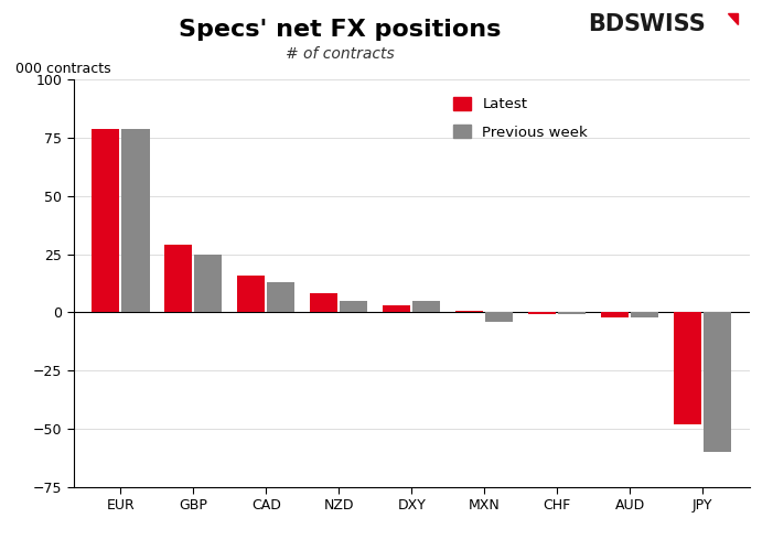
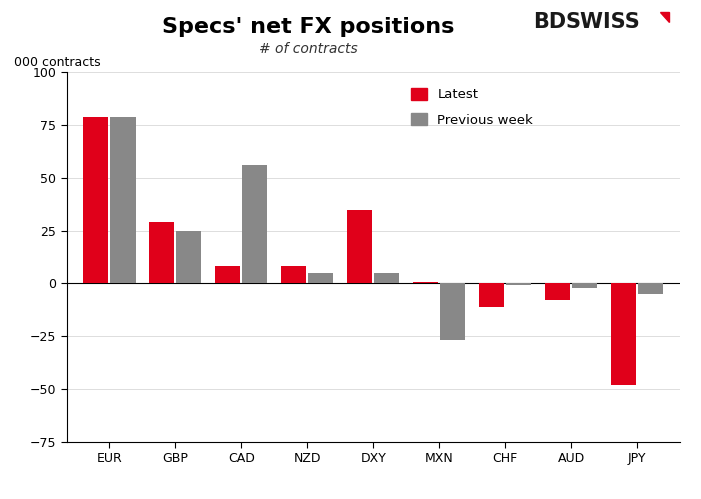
Latest/CAD: 16.0 -> 8.0
Previous week/CAD: 13 -> 56
Latest/DXY: 3.0 -> 35.0
Previous week/MXN: -4 -> -27
Latest/CHF: -1.0 -> -11.0
Latest/AUD: -2.0 -> -8.0
Previous week/JPY: -60 -> -5
